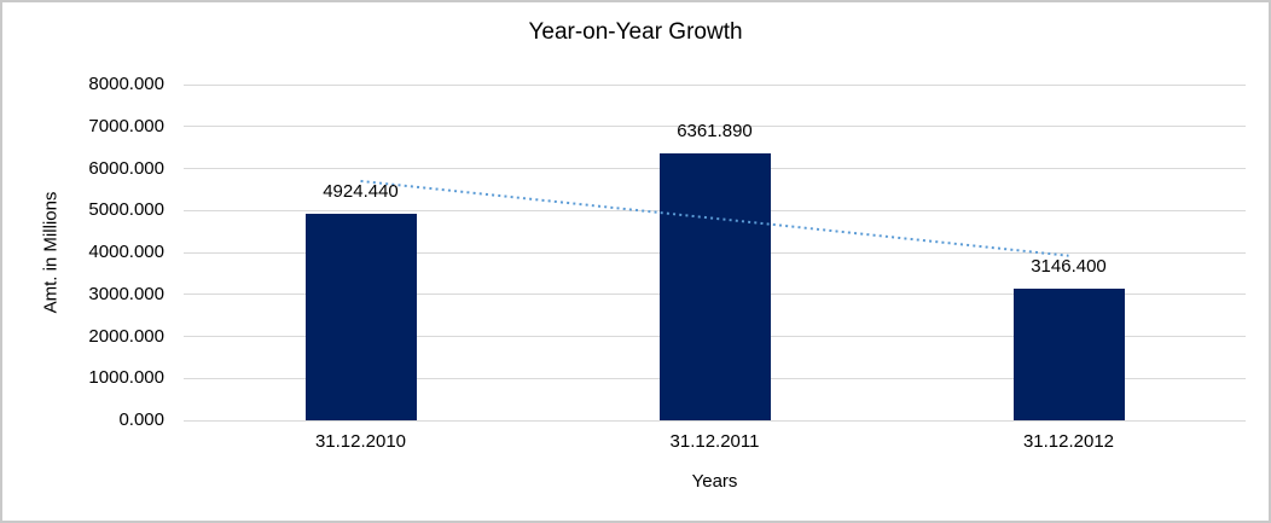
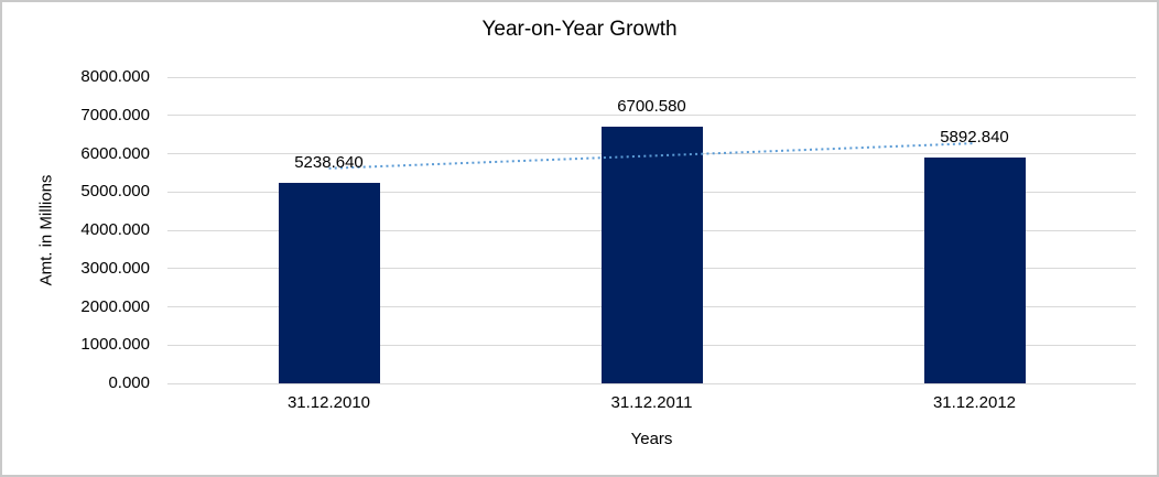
31.12.2010: 4924.440 -> 5238.640
31.12.2011: 6361.890 -> 6700.580
31.12.2012: 3146.400 -> 5892.840
